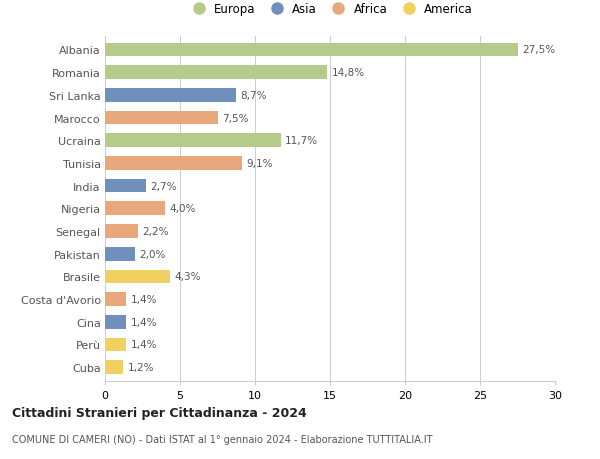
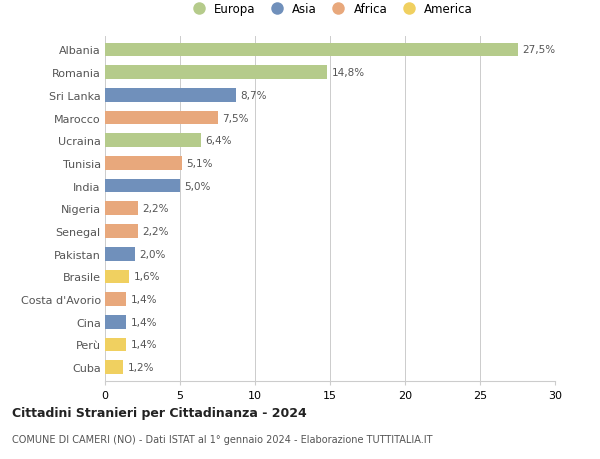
Ucraina: 11,7% -> 6,4%
Tunisia: 9,1% -> 5,1%
India: 2,7% -> 5,0%
Nigeria: 4,0% -> 2,2%
Brasile: 4,3% -> 1,6%
